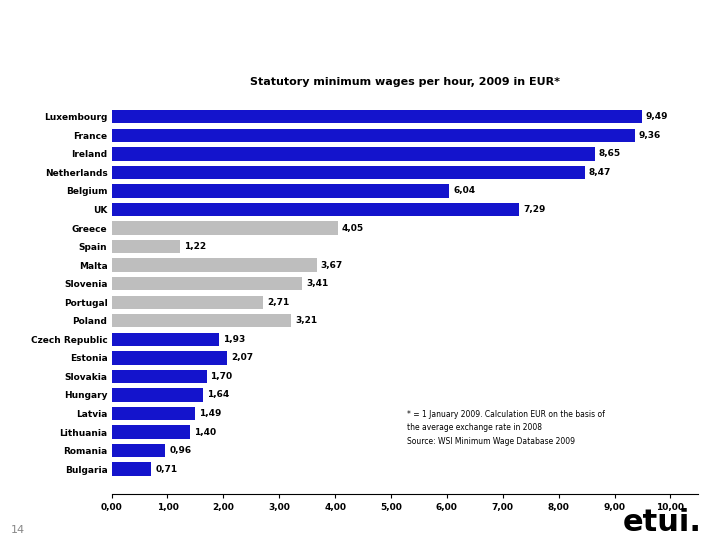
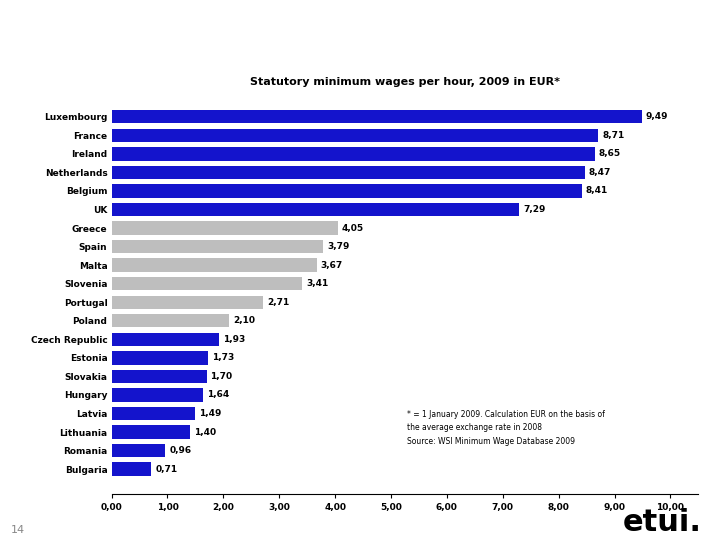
France: 9,36 -> 8,71
Belgium: 6,04 -> 8,41
Spain: 1,22 -> 3,79
Poland: 3,21 -> 2,10
Estonia: 2,07 -> 1,73
